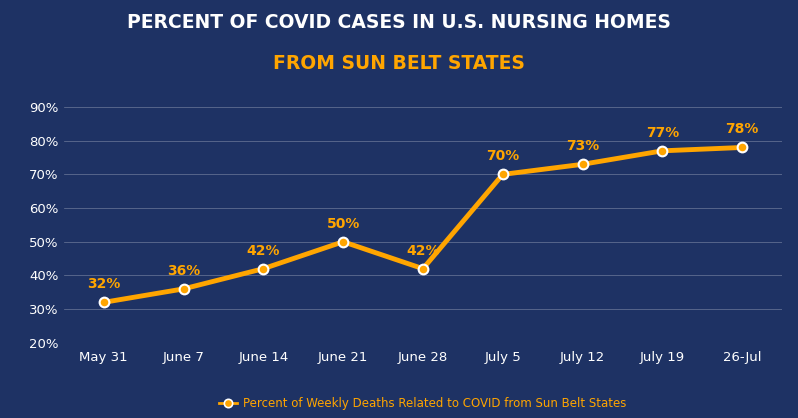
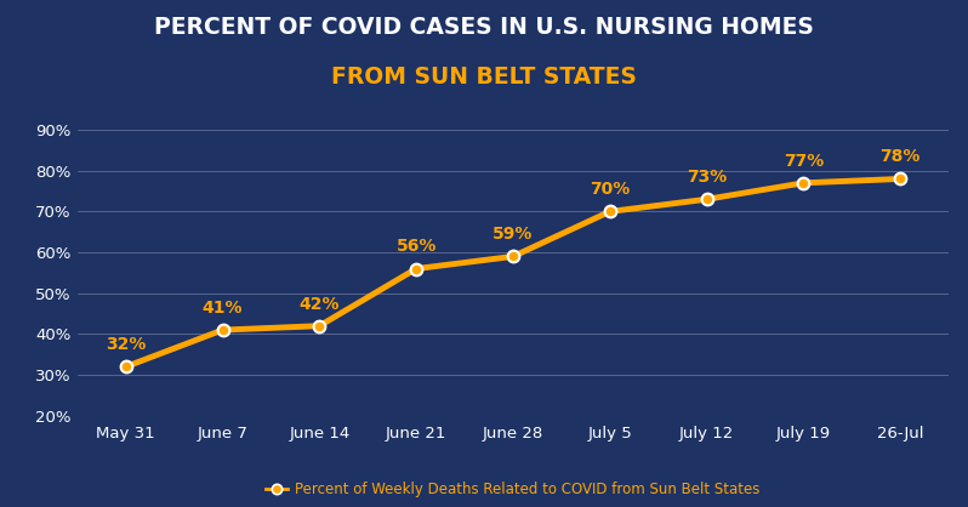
June 7: 36% -> 41%
June 21: 50% -> 56%
June 28: 42% -> 59%
